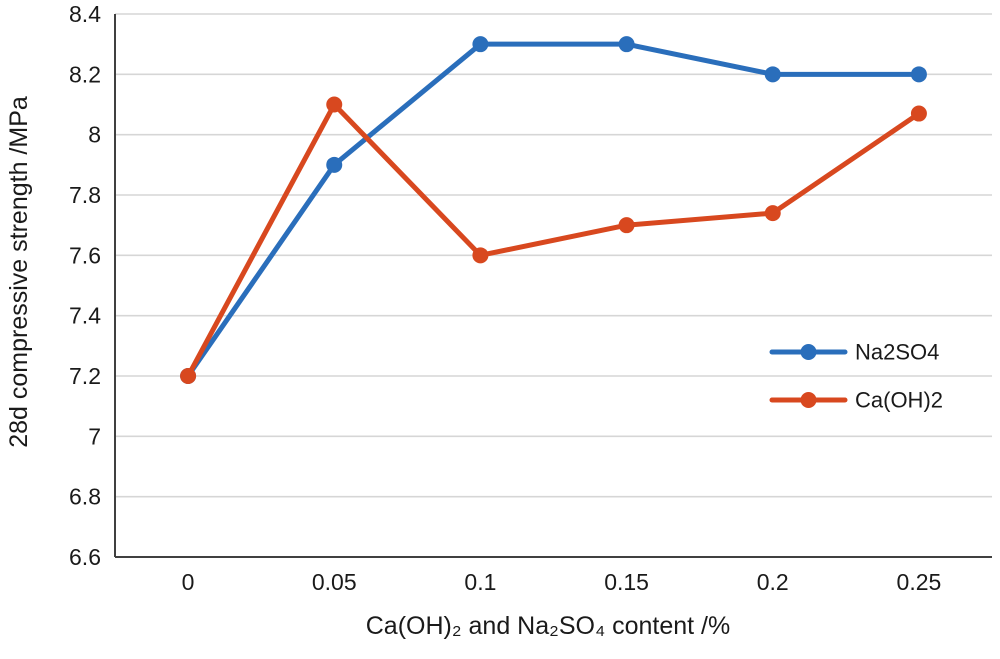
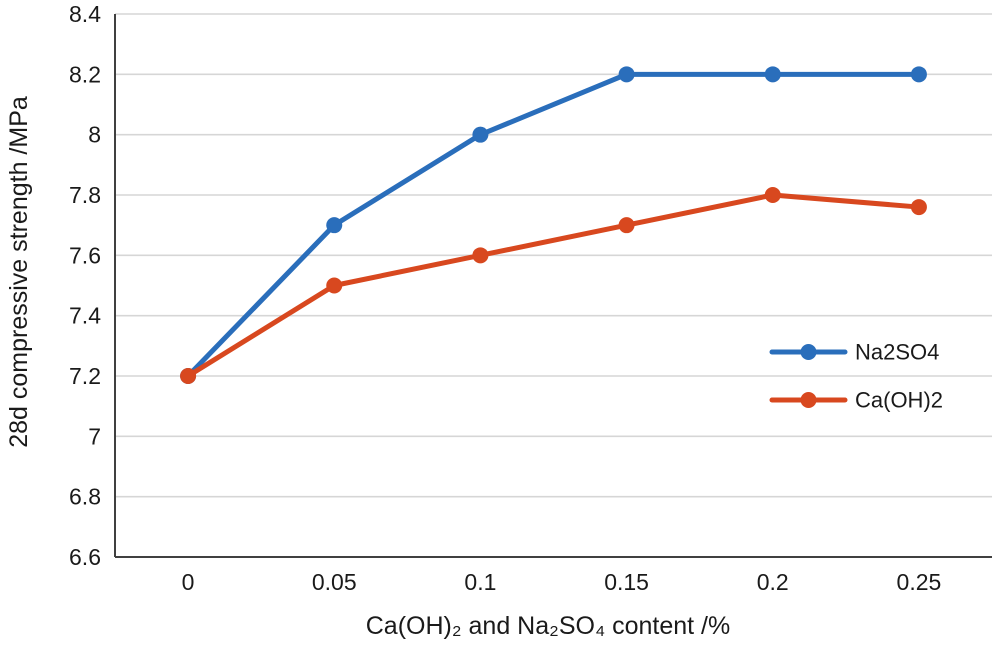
Na2SO4/0.05: 7.9 -> 7.7
Ca(OH)2/0.05: 8.10 -> 7.50
Na2SO4/0.1: 8.3 -> 8.0
Na2SO4/0.15: 8.3 -> 8.2
Ca(OH)2/0.2: 7.74 -> 7.80
Ca(OH)2/0.25: 8.07 -> 7.76
